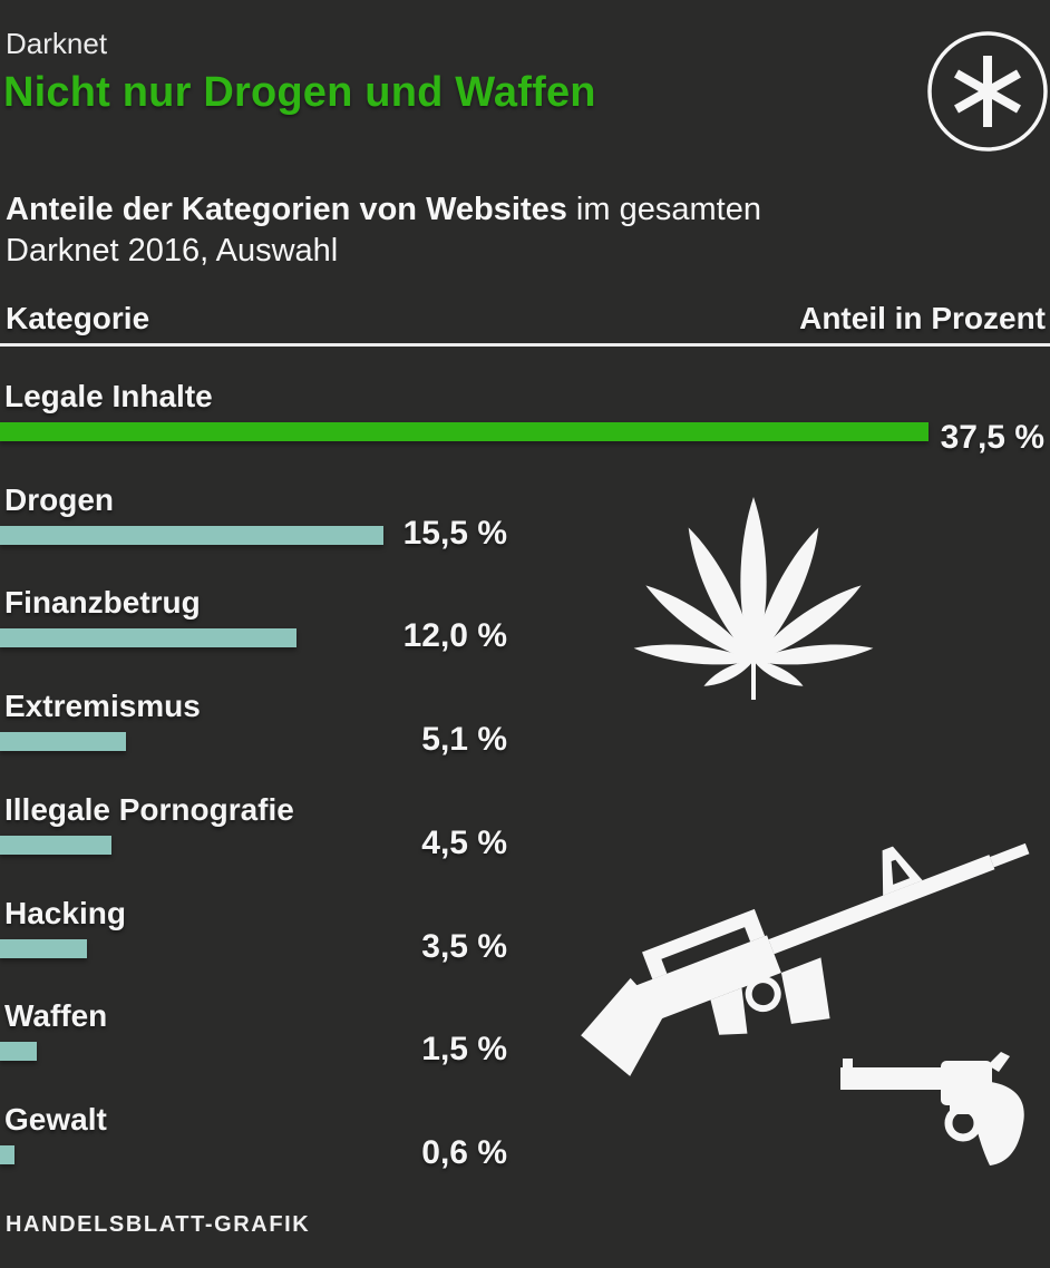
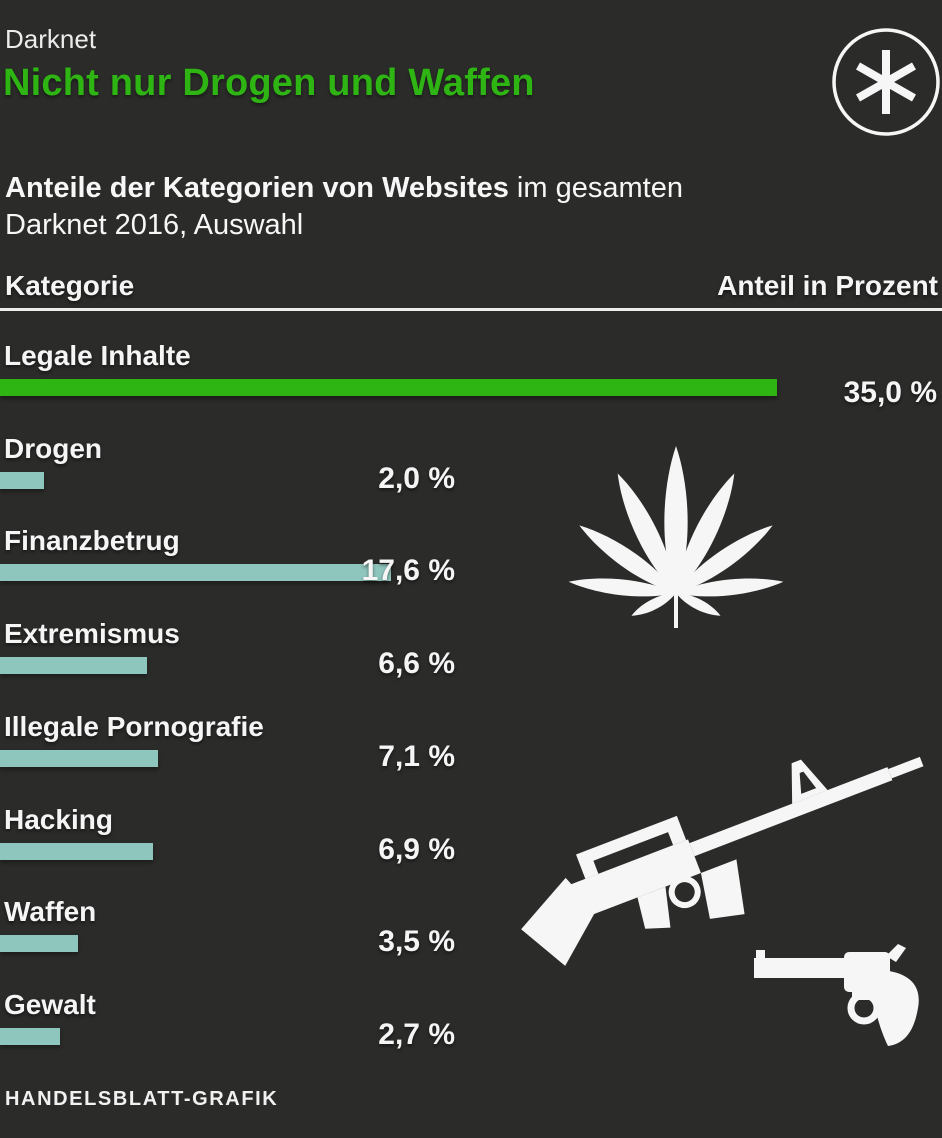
Legale Inhalte: 37,5 -> 35,0
Drogen: 15,5 -> 2,0
Finanzbetrug: 12,0 -> 17,6
Extremismus: 5,1 -> 6,6
Illegale Pornografie: 4,5 -> 7,1
Hacking: 3,5 -> 6,9
Waffen: 1,5 -> 3,5
Gewalt: 0,6 -> 2,7
